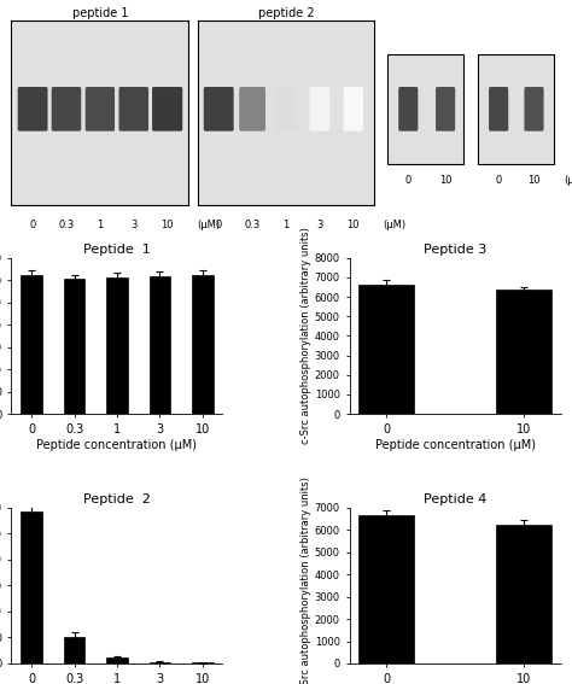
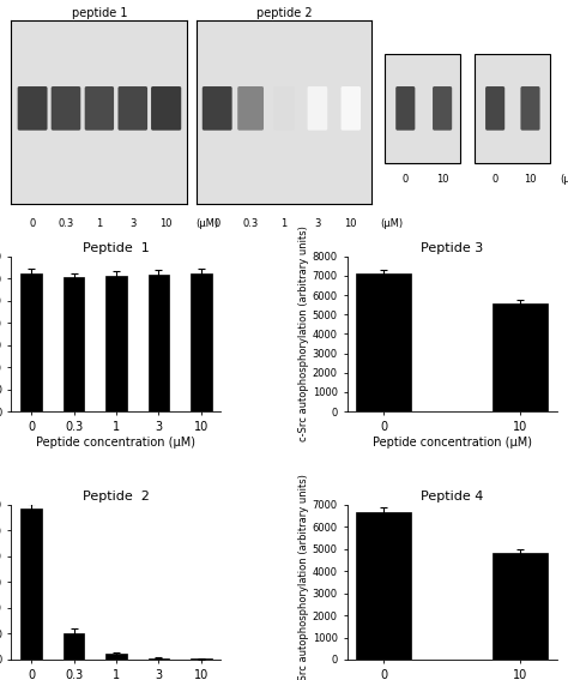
Peptide 3/0: 6600 -> 7100
Peptide 3/10: 6400 -> 5600
Peptide 4/10: 6200 -> 4800
